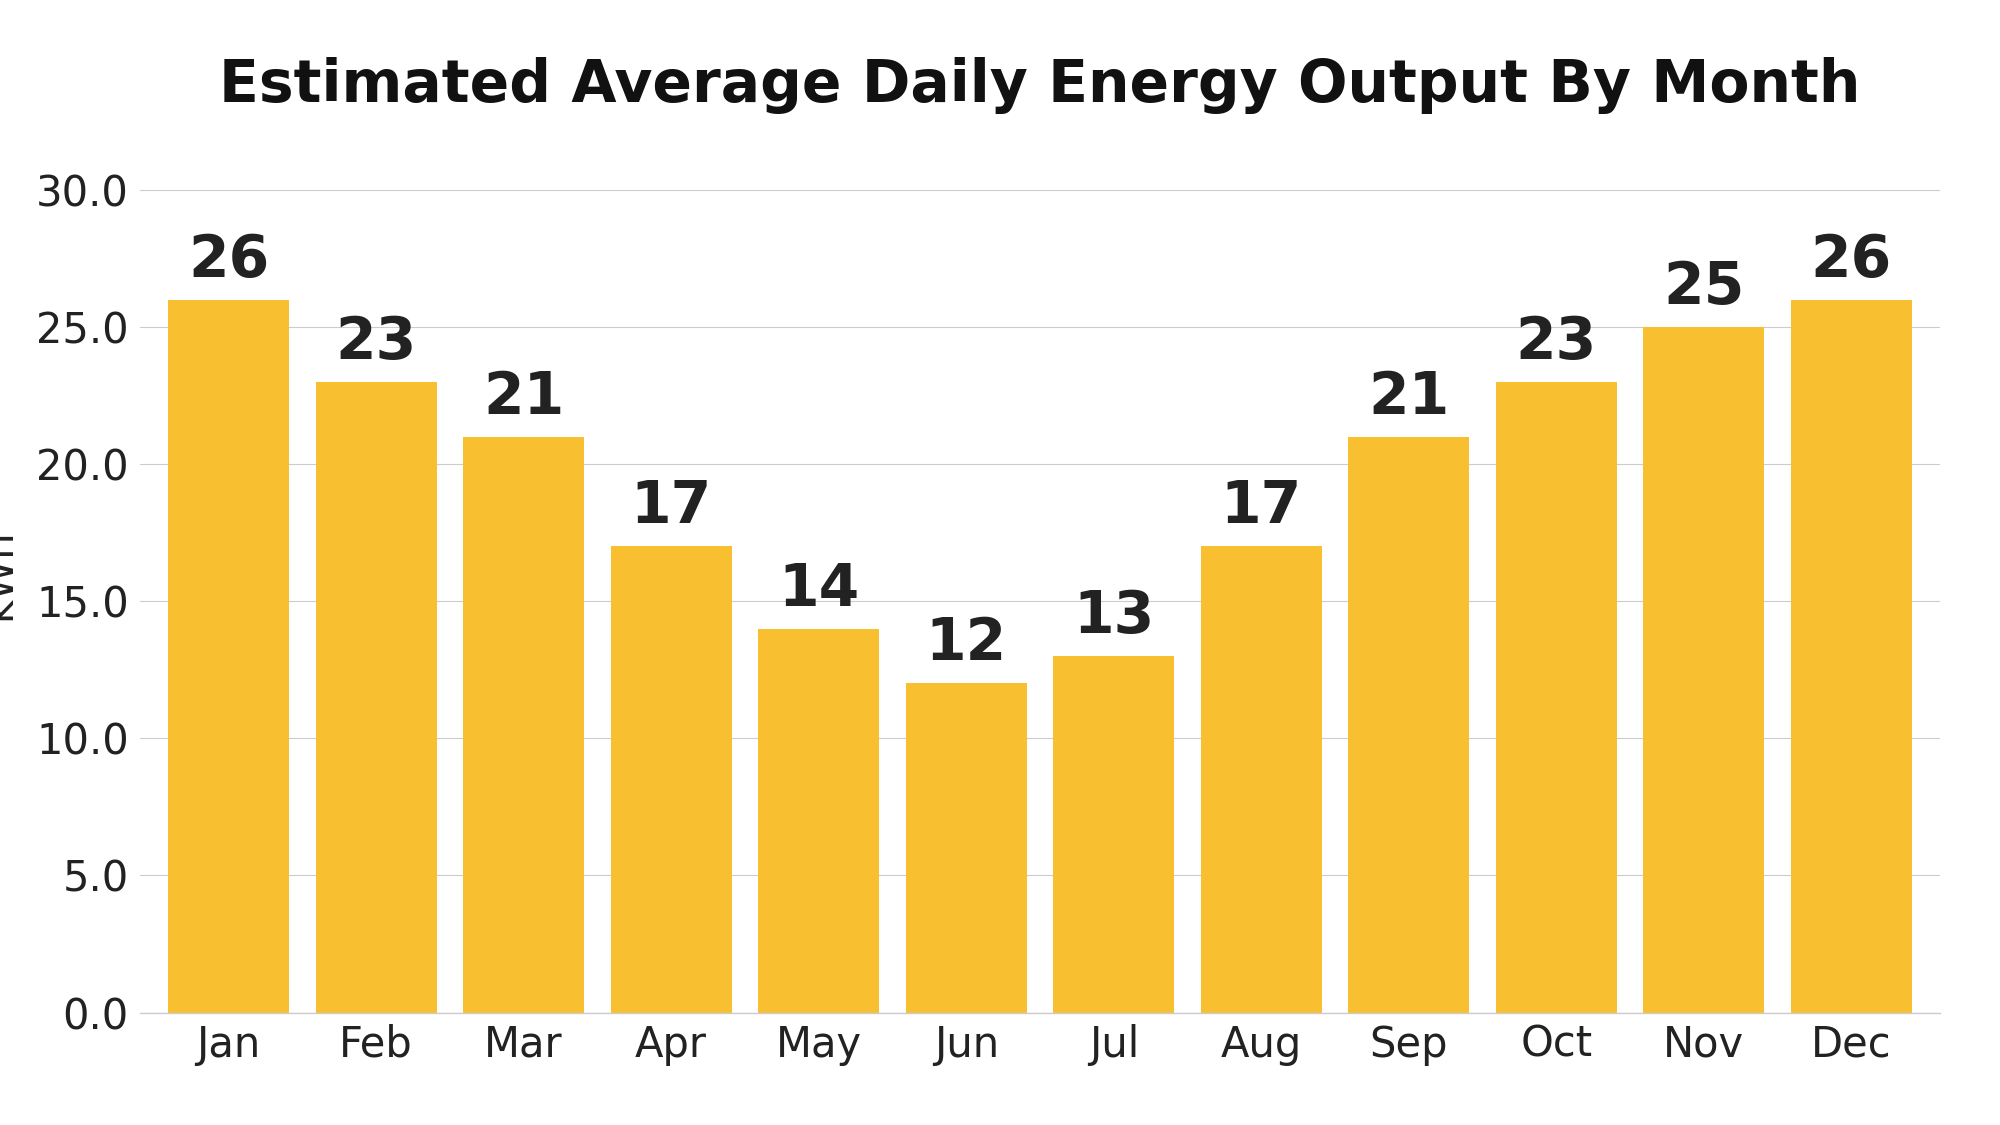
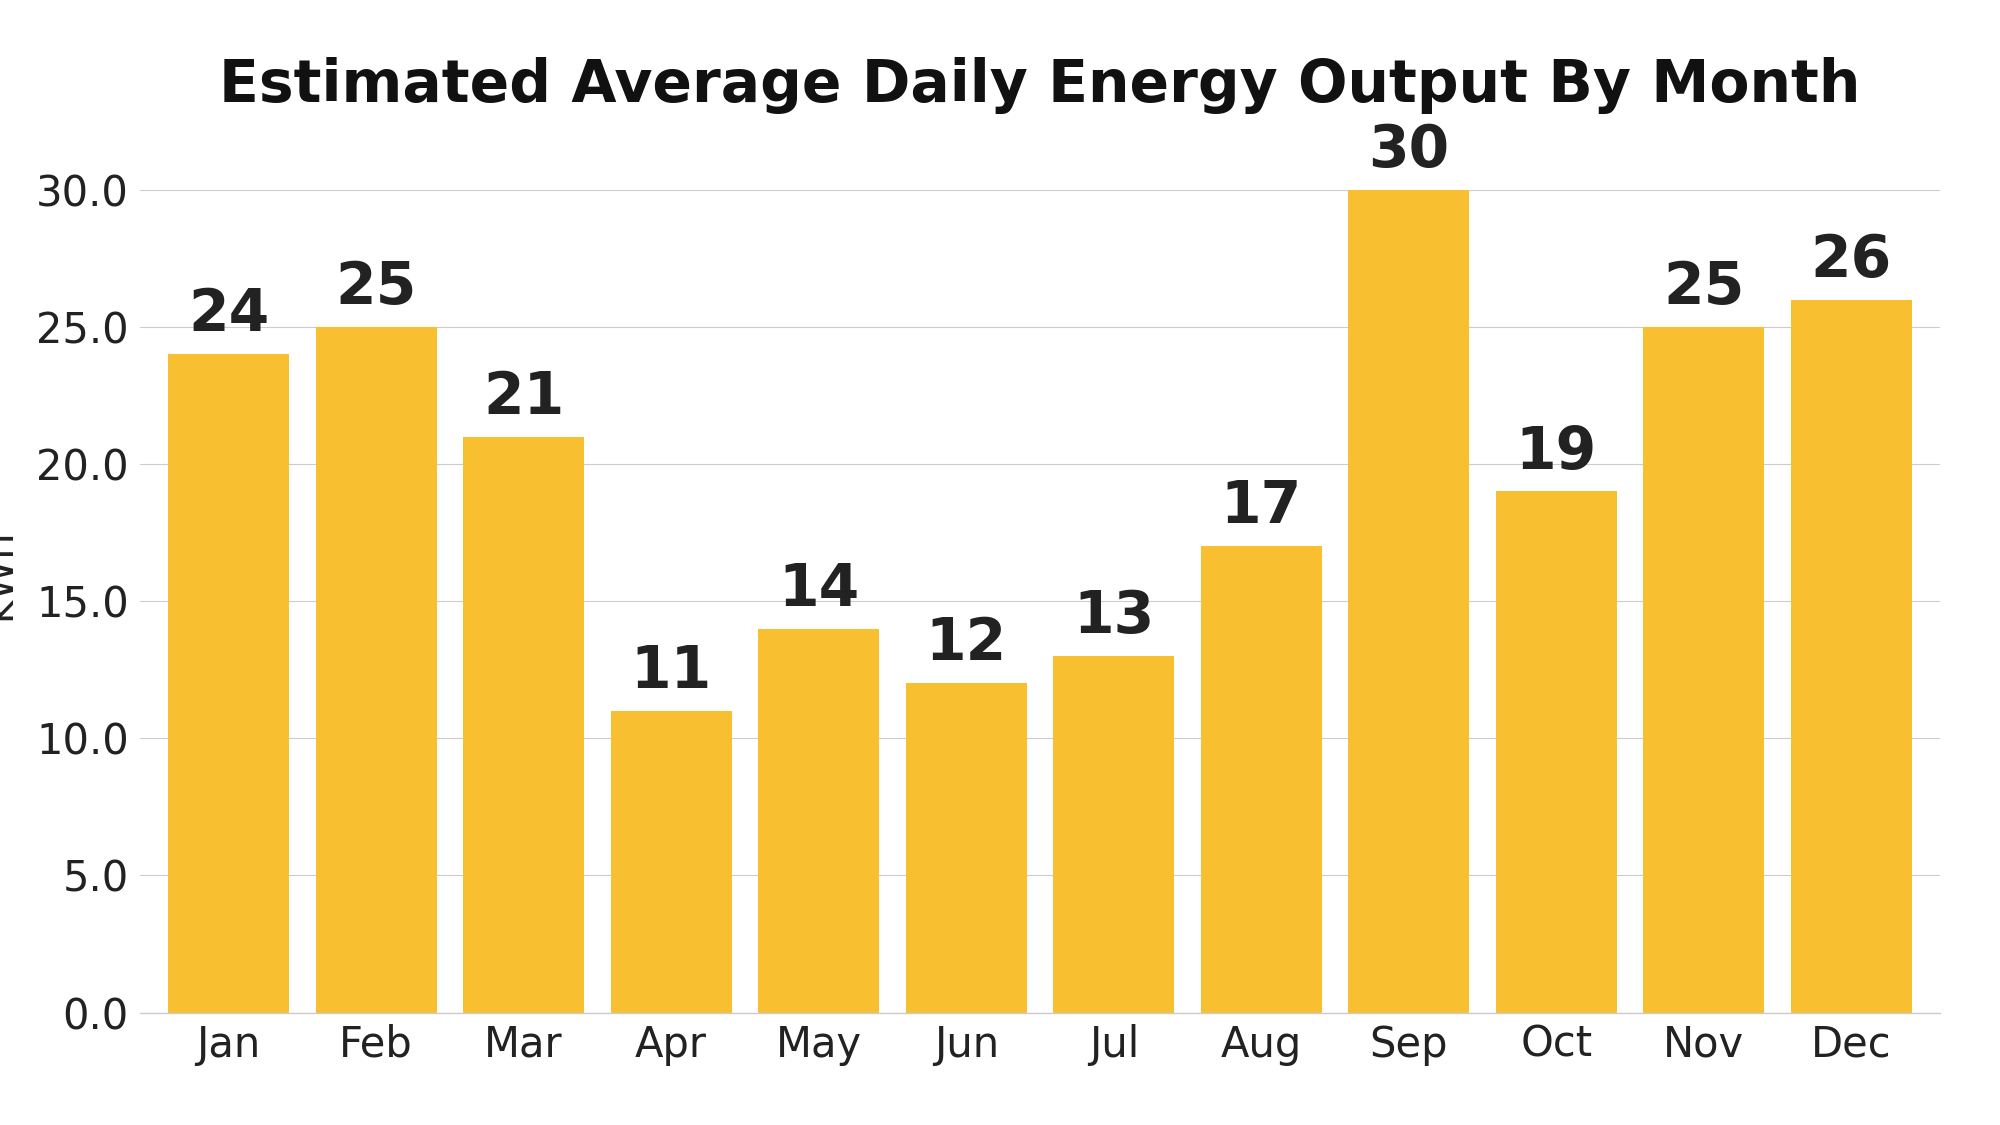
Jan: 26 -> 24
Feb: 23 -> 25
Apr: 17 -> 11
Sep: 21 -> 30
Oct: 23 -> 19
